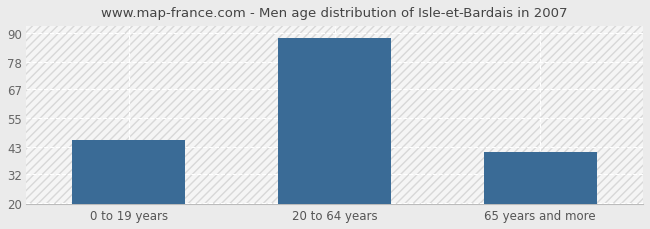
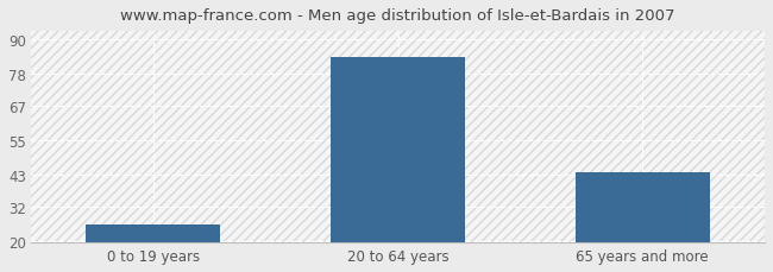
0 to 19 years: 46 -> 26
20 to 64 years: 88 -> 84
65 years and more: 41 -> 44
